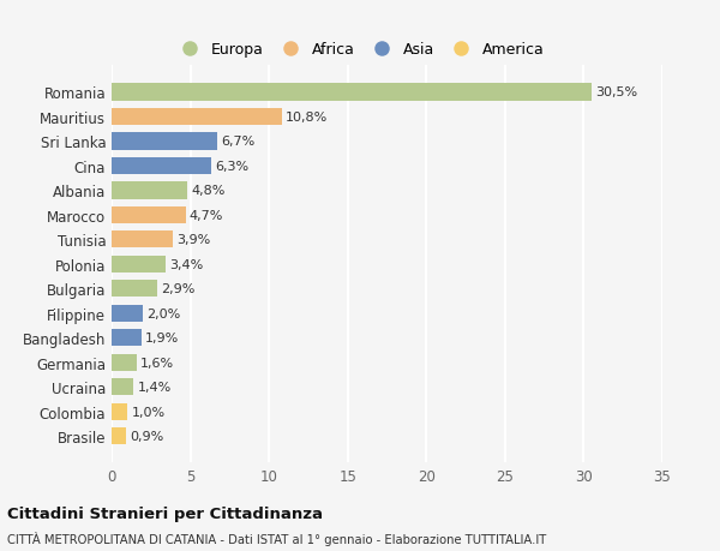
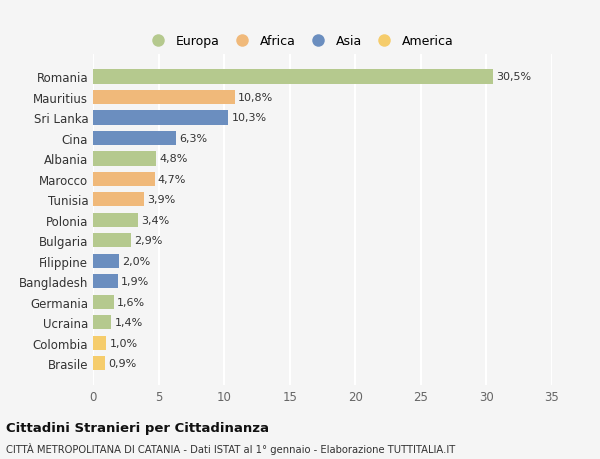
Sri Lanka: 6,7% -> 10,3%
